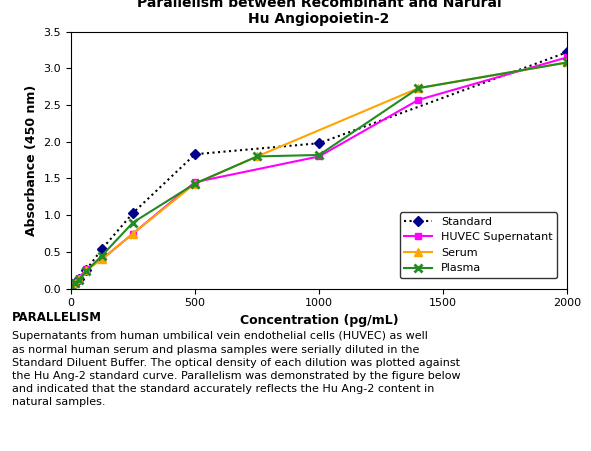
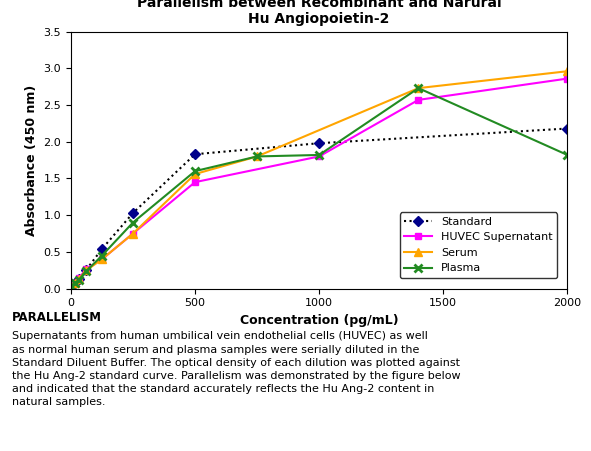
Serum/500: 1.43 -> 1.56
Plasma/500: 1.43 -> 1.60
Standard/2000: 3.22 -> 2.18
HUVEC Supernatant/2000: 3.15 -> 2.86
Serum/2000: 3.08 -> 2.96
Plasma/2000: 3.08 -> 1.82
